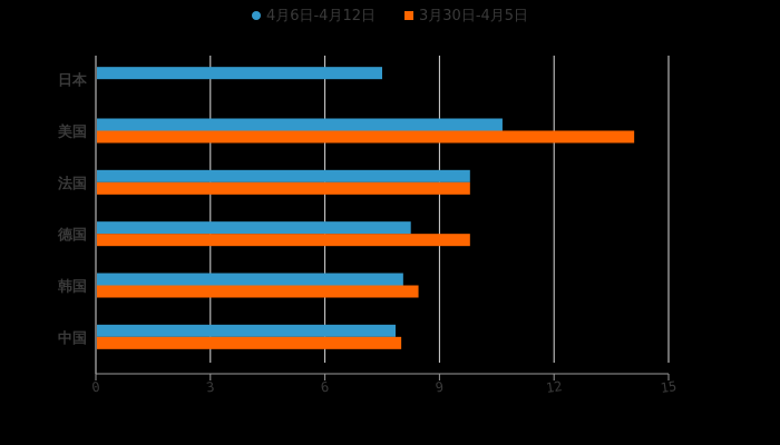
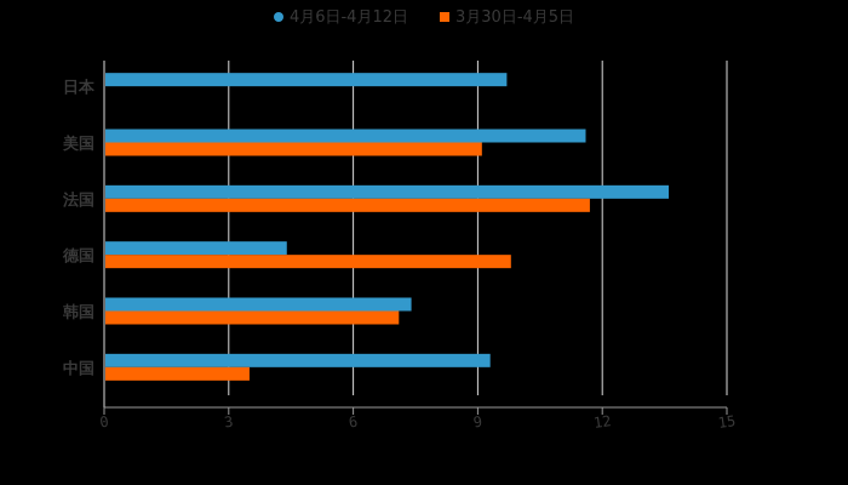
4月6日-4月12日/日本: 7.5 -> 9.7
4月6日-4月12日/美国: 10.7 -> 11.6
3月30日-4月5日/美国: 14.1 -> 9.1
4月6日-4月12日/法国: 9.8 -> 13.6
3月30日-4月5日/法国: 9.8 -> 11.7
4月6日-4月12日/德国: 8.2 -> 4.4
4月6日-4月12日/韩国: 8.1 -> 7.4
3月30日-4月5日/韩国: 8.4 -> 7.1
4月6日-4月12日/中国: 7.8 -> 9.3
3月30日-4月5日/中国: 8.0 -> 3.5
